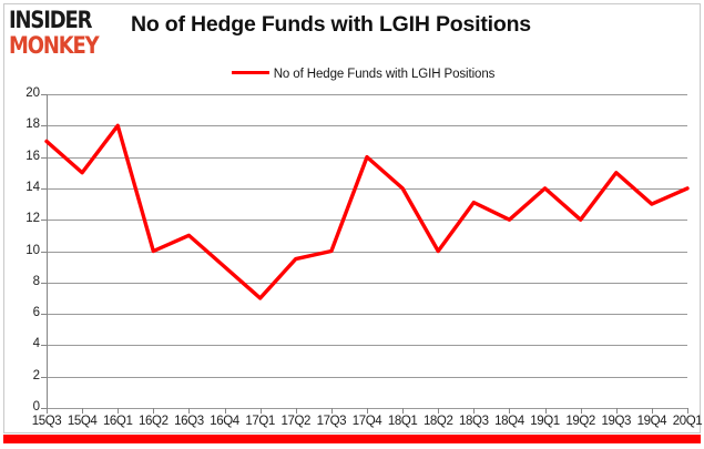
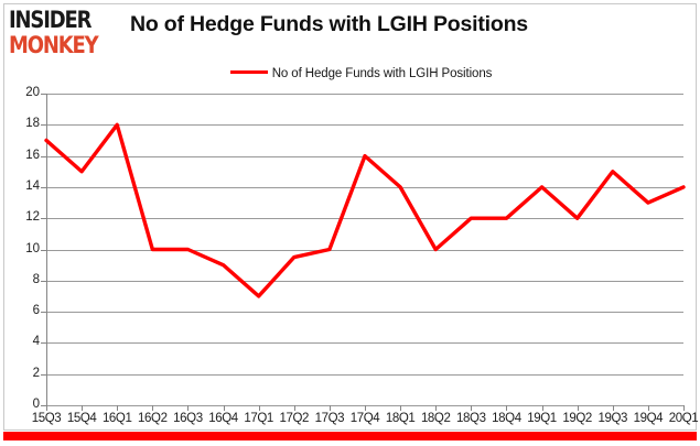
16Q3: 11.0 -> 10.0
18Q3: 13.1 -> 12.0
